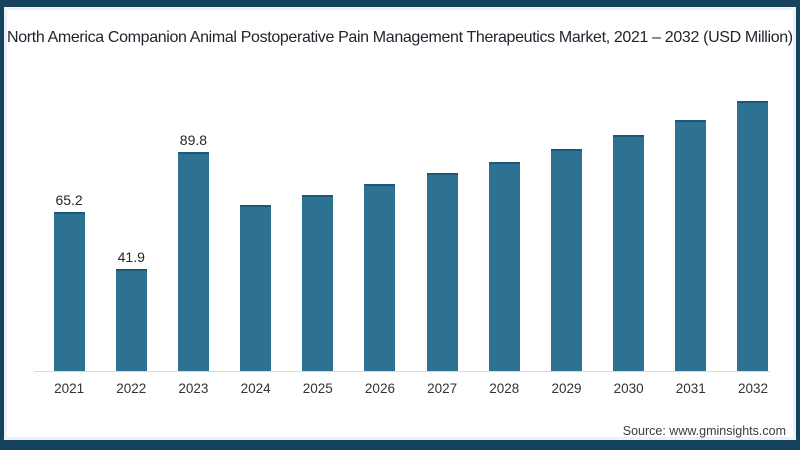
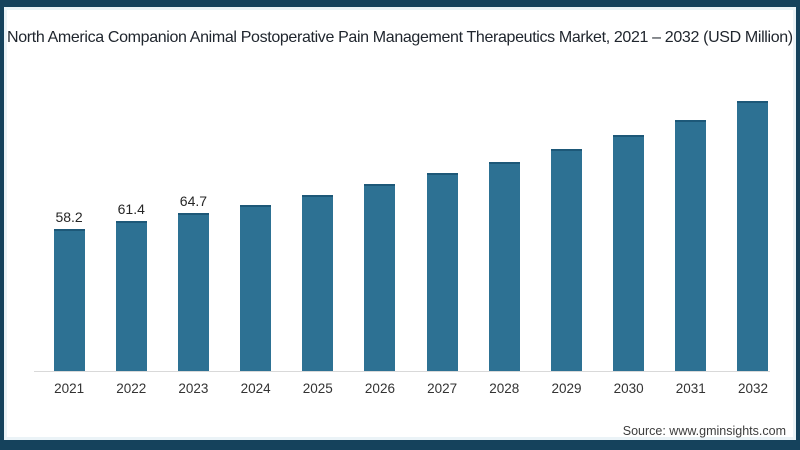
2021: 65.2 -> 58.2
2022: 41.9 -> 61.4
2023: 89.8 -> 64.7
